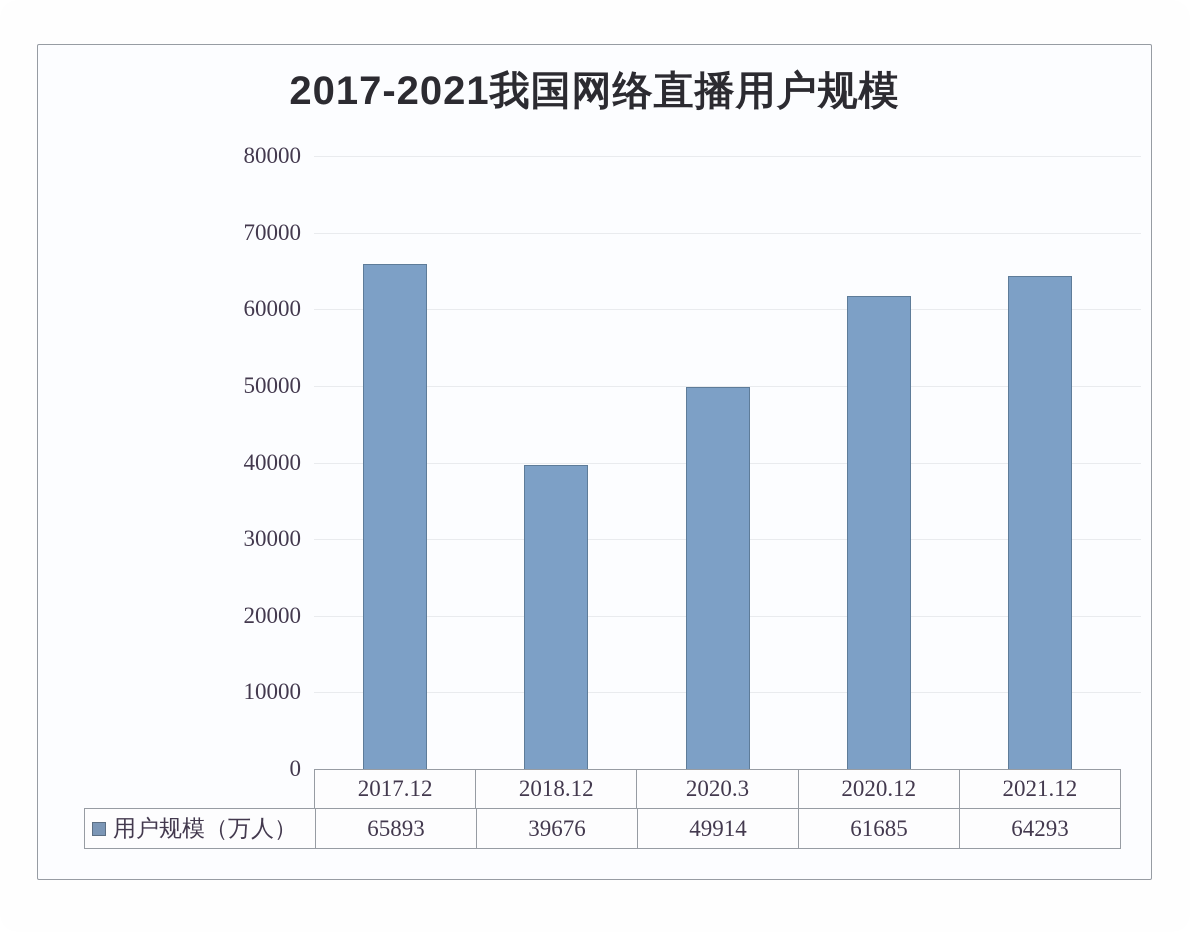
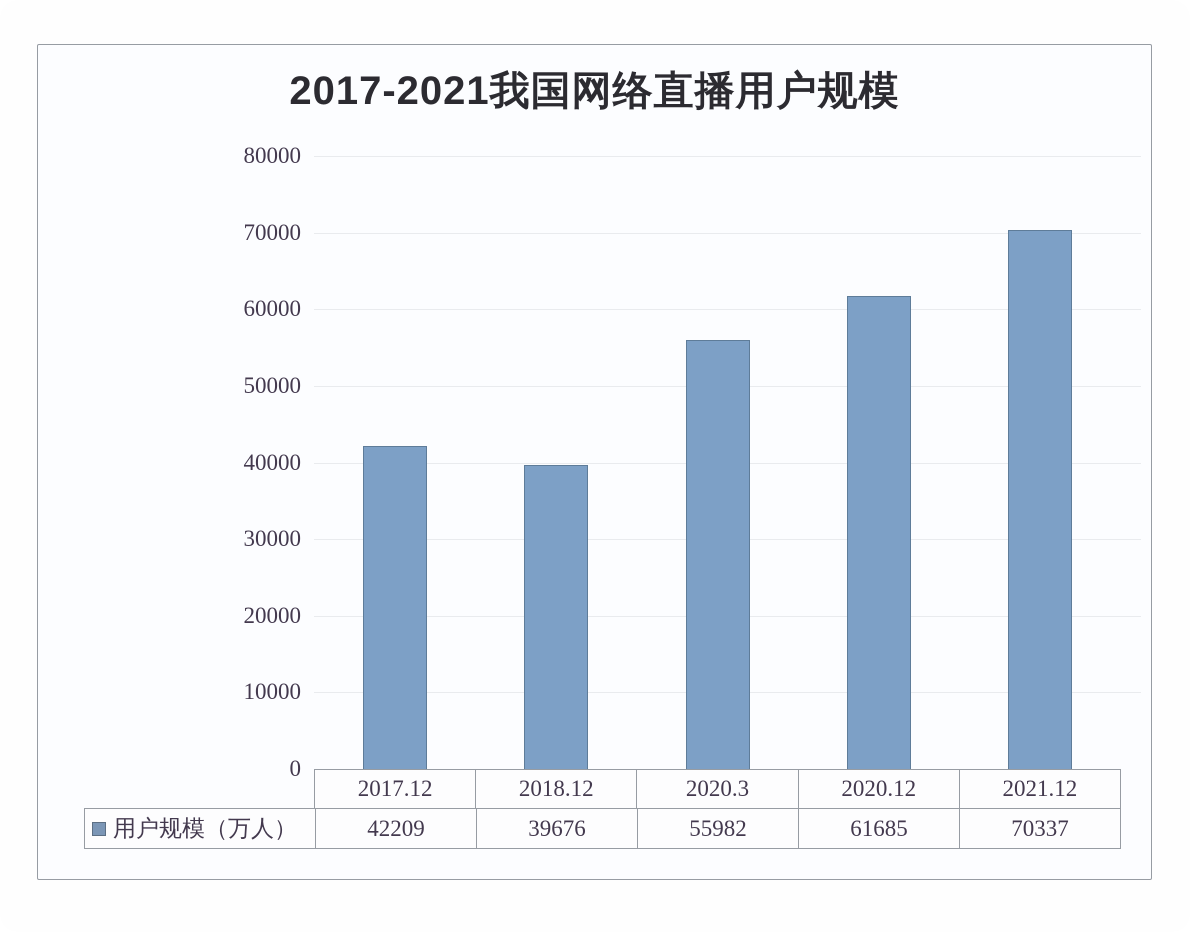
2017.12: 65893 -> 42209
2020.3: 49914 -> 55982
2021.12: 64293 -> 70337
